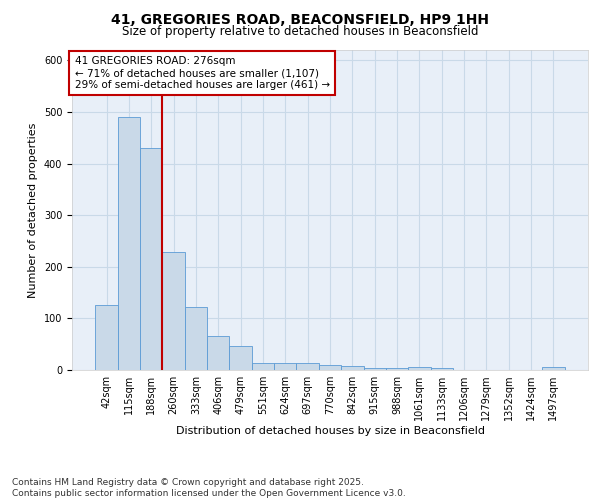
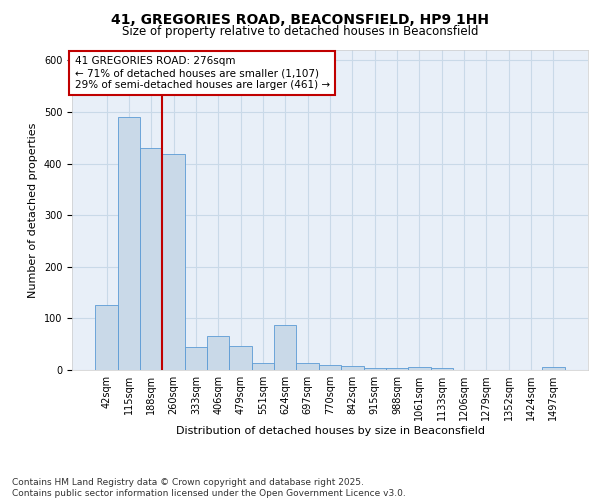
260sqm: 228 -> 418
333sqm: 122 -> 44
624sqm: 14 -> 88
